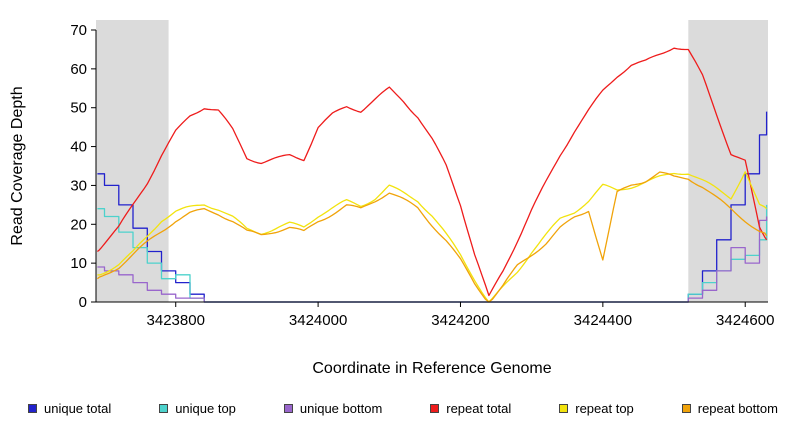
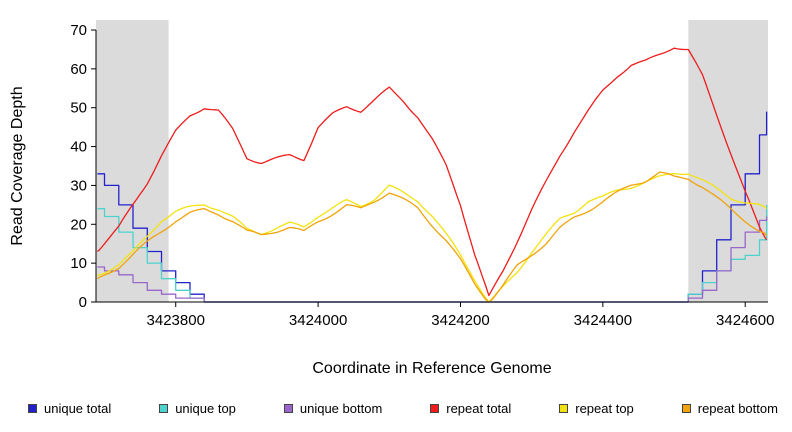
unique top/3423800: 7 -> 3
repeat top/3424400: 30 -> 27
repeat bottom/3424400: 11 -> 26
unique bottom/3424600: 10 -> 18
repeat total/3424600: 36 -> 28
repeat top/3424600: 34 -> 26
